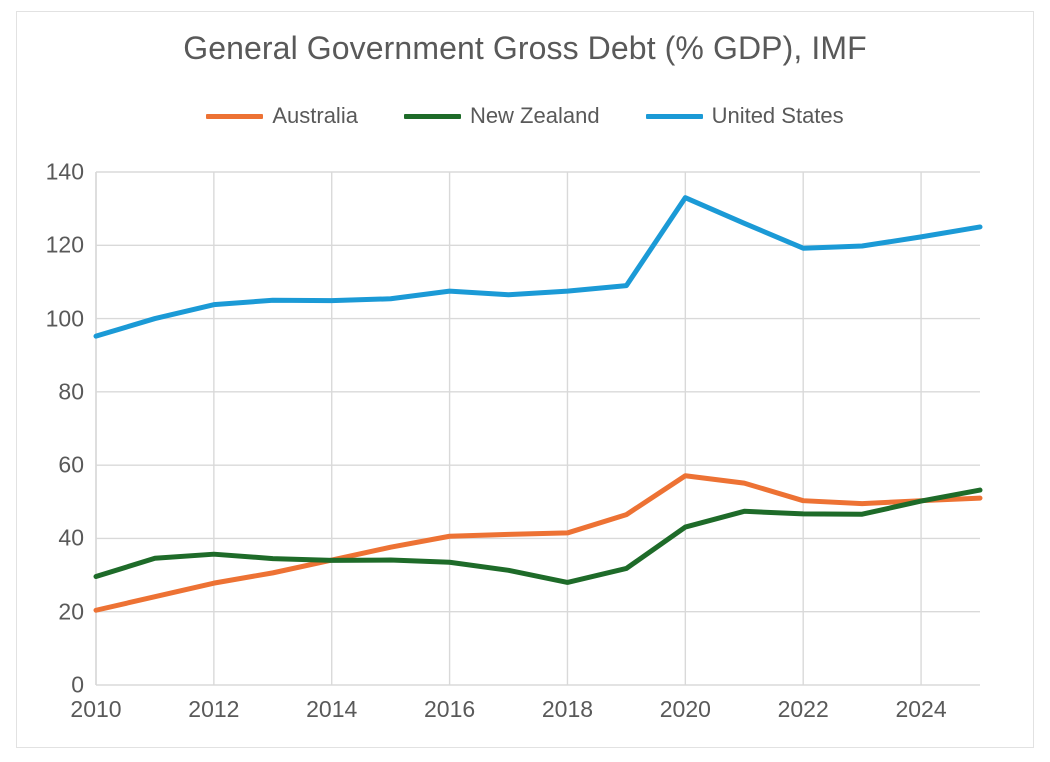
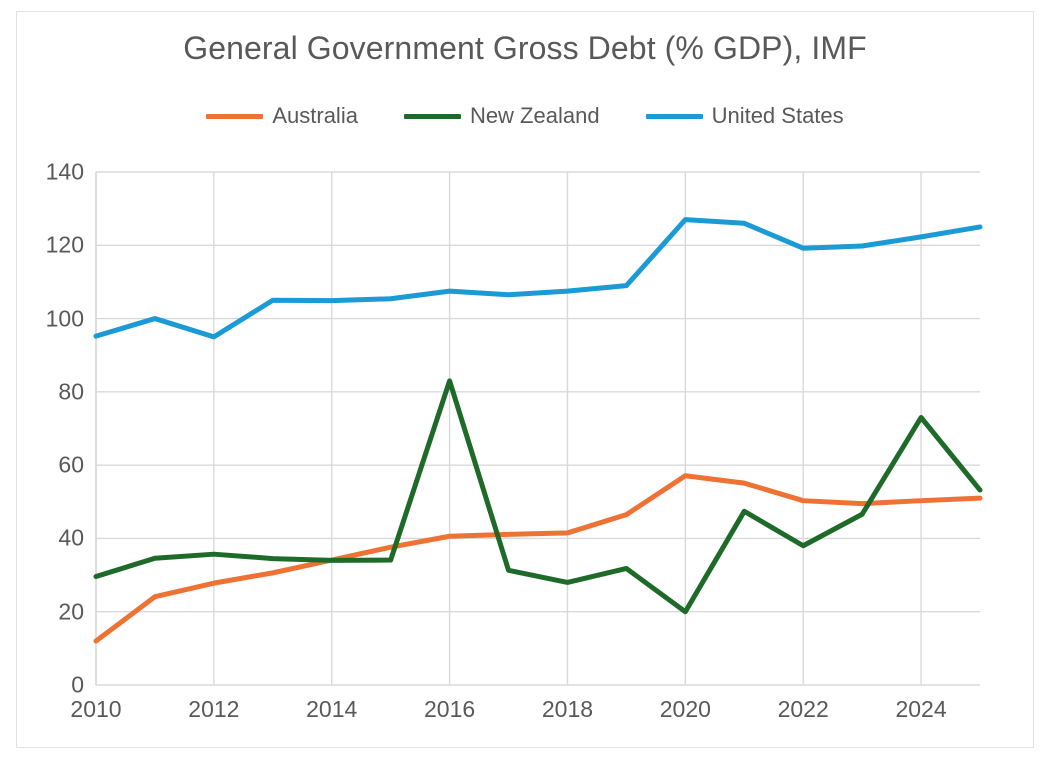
Australia/2010: 20 -> 12
United States/2012: 104 -> 95
New Zealand/2016: 34 -> 83
New Zealand/2020: 43 -> 20
United States/2020: 133 -> 127
New Zealand/2022: 47 -> 38
New Zealand/2024: 50 -> 73
